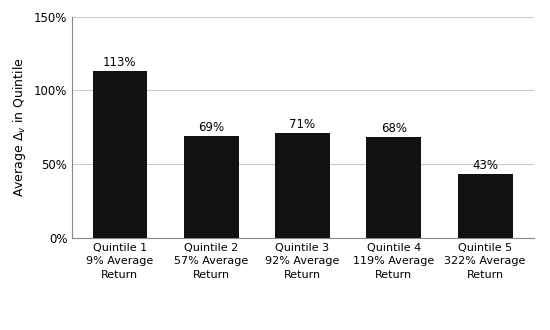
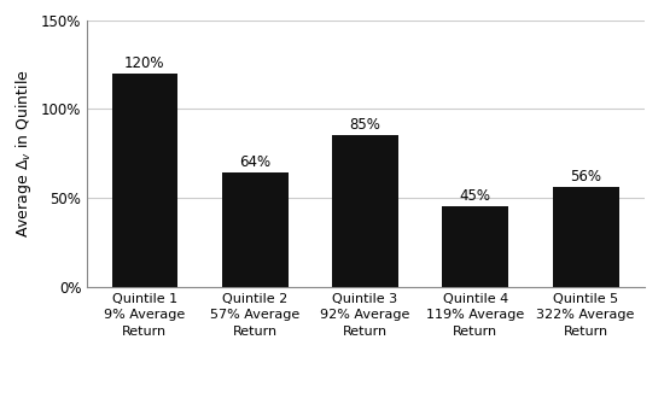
Quintile 1 9% Average Return: 113% -> 120%
Quintile 2 57% Average Return: 69% -> 64%
Quintile 3 92% Average Return: 71% -> 85%
Quintile 4 119% Average Return: 68% -> 45%
Quintile 5 322% Average Return: 43% -> 56%
